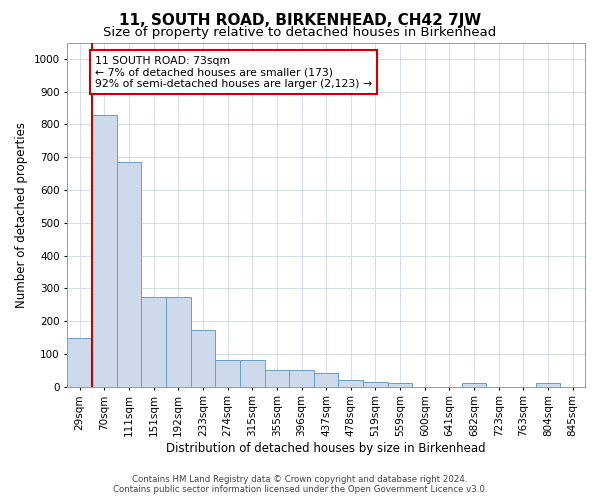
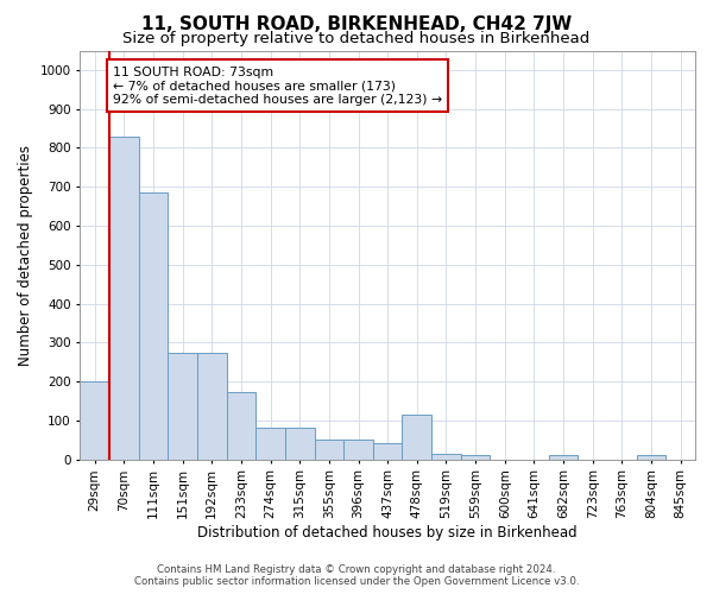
29sqm: 148 -> 200
478sqm: 20 -> 115
